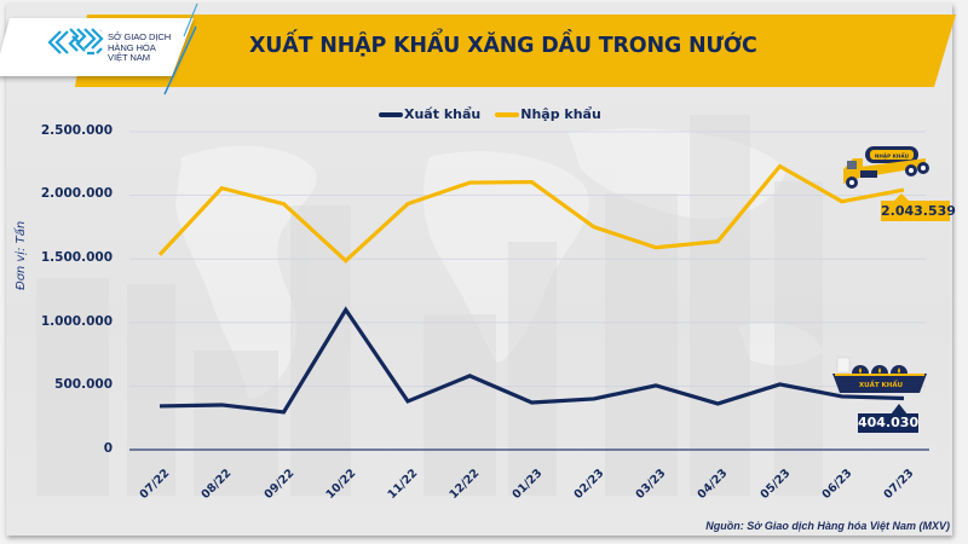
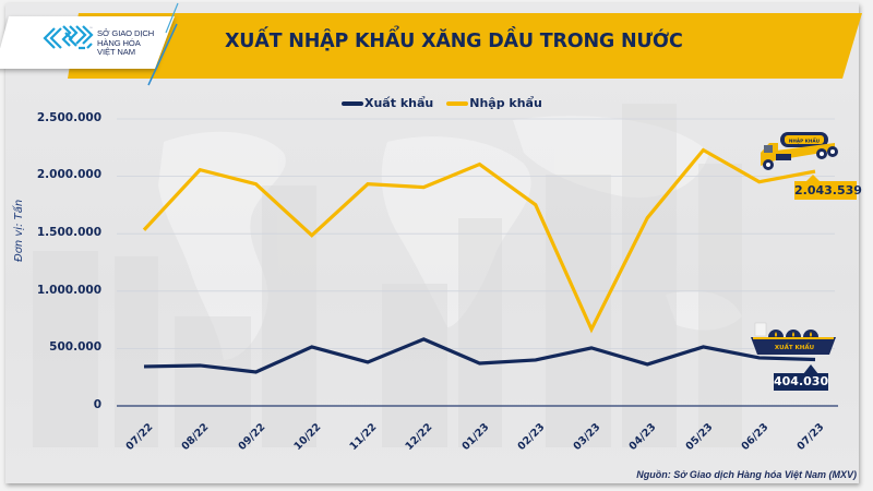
Xuất khẩu/10/22: 1100000 -> 510000
Nhập khẩu/12/22: 2100000 -> 1900000
Nhập khẩu/03/23: 1590000 -> 670000
